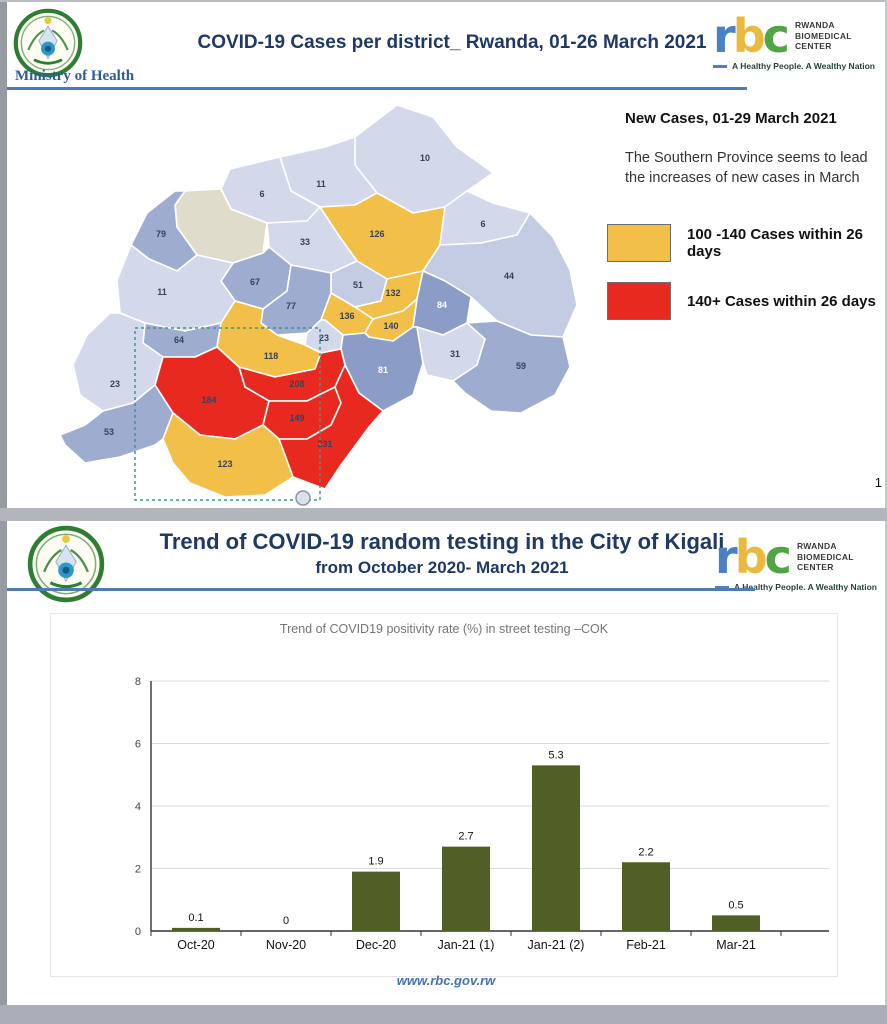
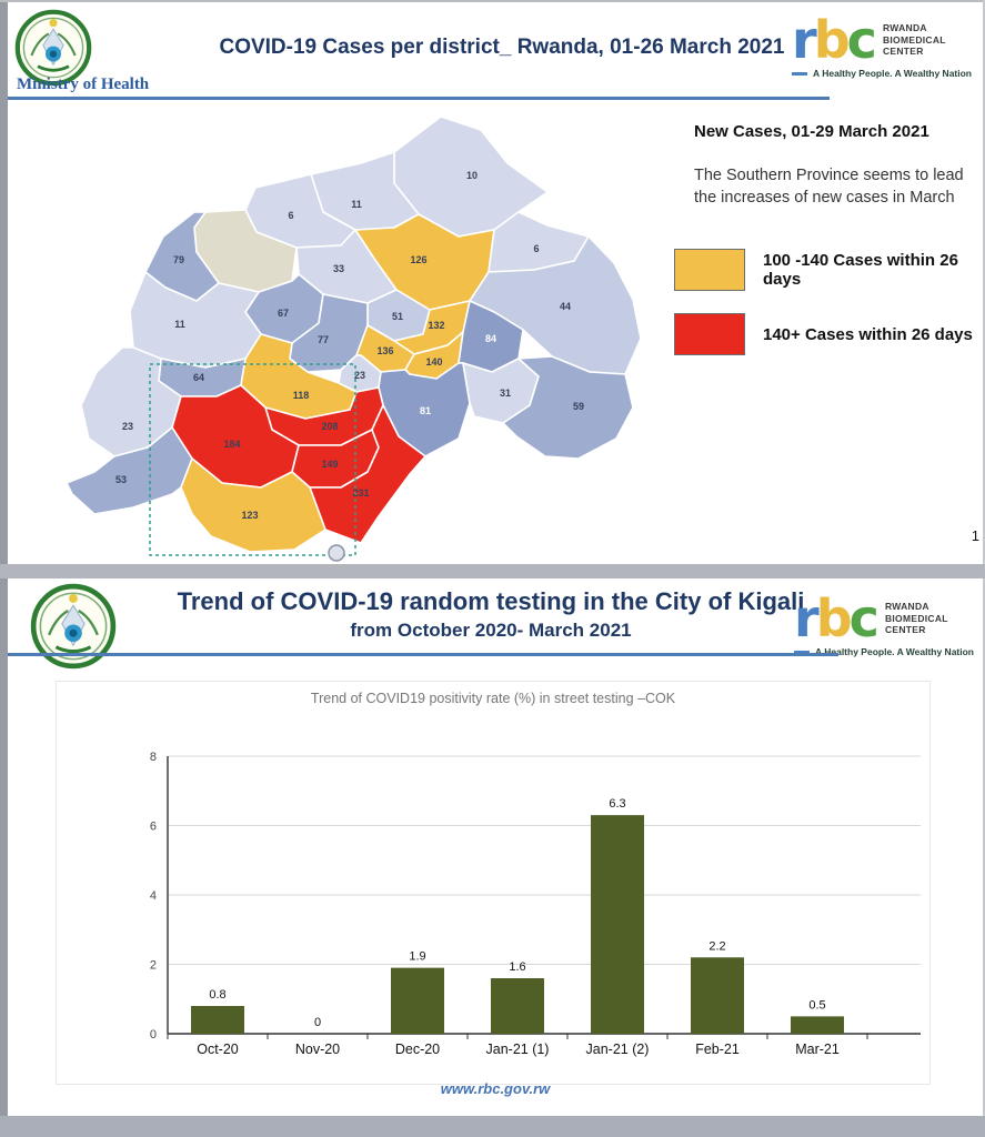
Oct-20: 0.1 -> 0.8
Jan-21 (1): 2.7 -> 1.6
Jan-21 (2): 5.3 -> 6.3
